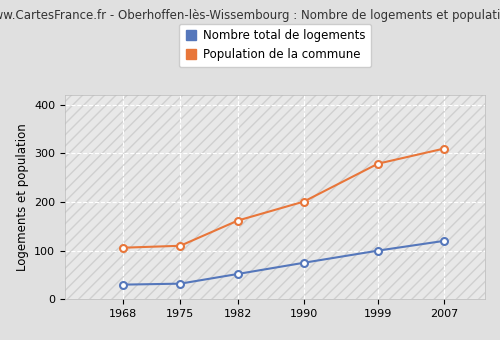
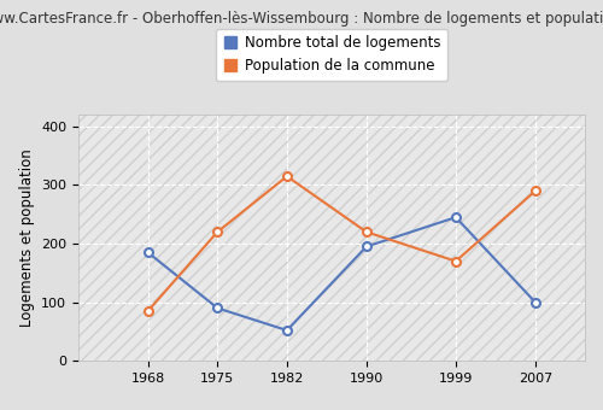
Nombre total de logements/1968: 30 -> 185
Population de la commune/1968: 106 -> 85
Nombre total de logements/1975: 32 -> 90
Population de la commune/1975: 110 -> 220
Population de la commune/1982: 162 -> 315
Nombre total de logements/1990: 75 -> 195
Population de la commune/1990: 201 -> 220
Nombre total de logements/1999: 100 -> 245
Population de la commune/1999: 279 -> 170
Nombre total de logements/2007: 120 -> 100
Population de la commune/2007: 310 -> 290
